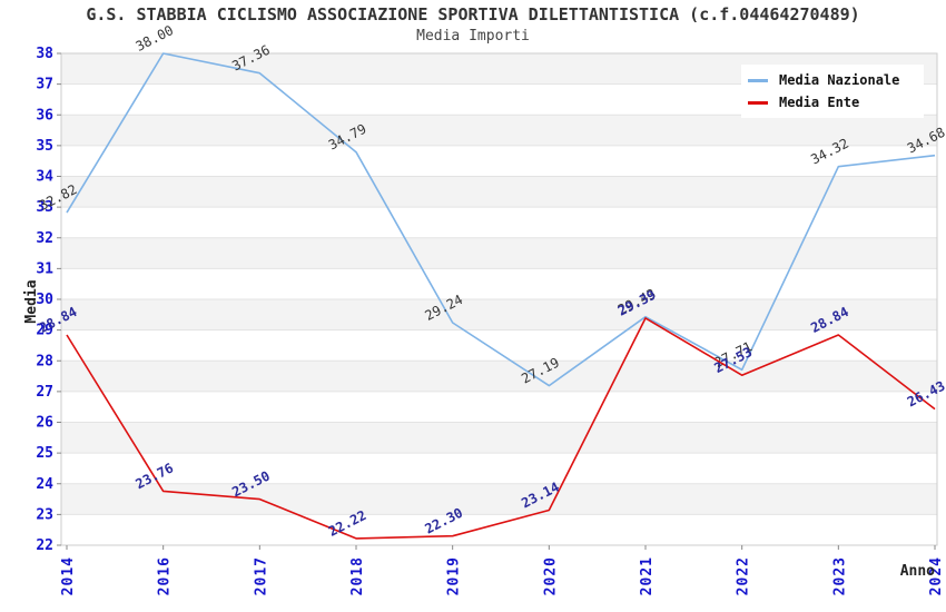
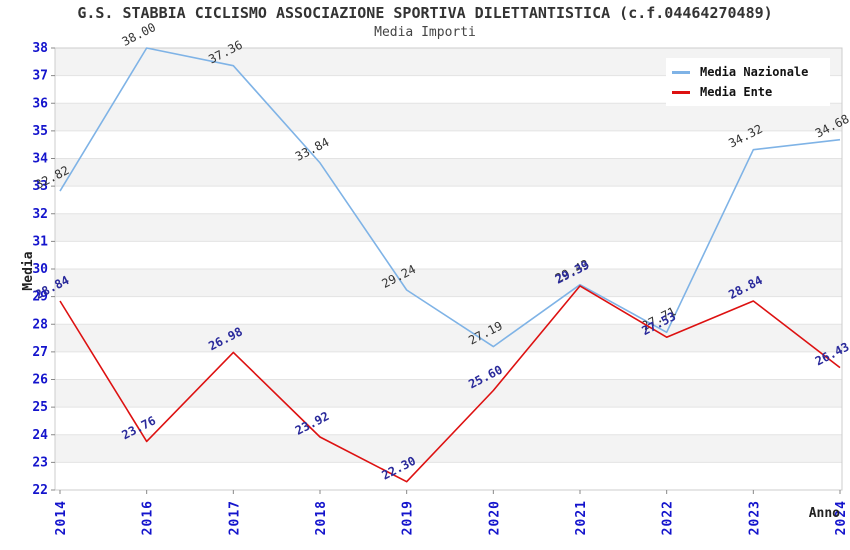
Media Ente/2017: 23.50 -> 26.98
Media Nazionale/2018: 34.79 -> 33.84
Media Ente/2018: 22.22 -> 23.92
Media Ente/2020: 23.14 -> 25.60
